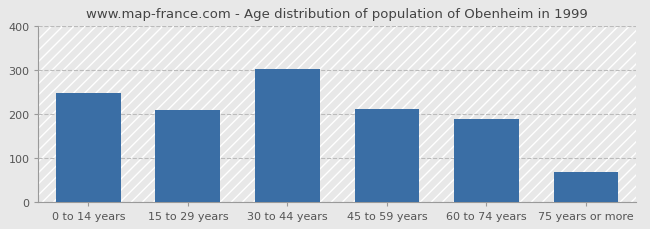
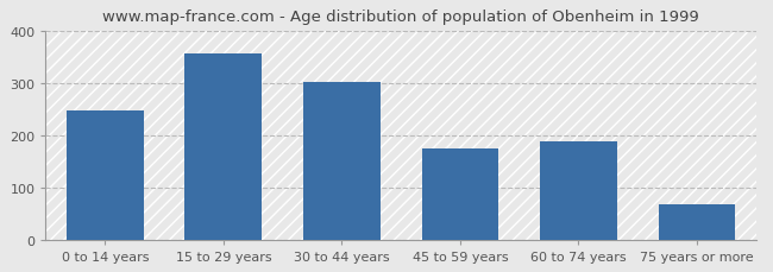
15 to 29 years: 208 -> 355
45 to 59 years: 210 -> 175
